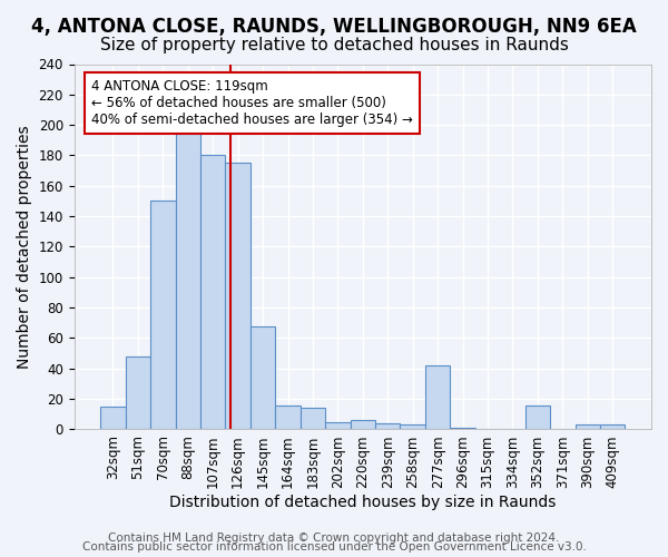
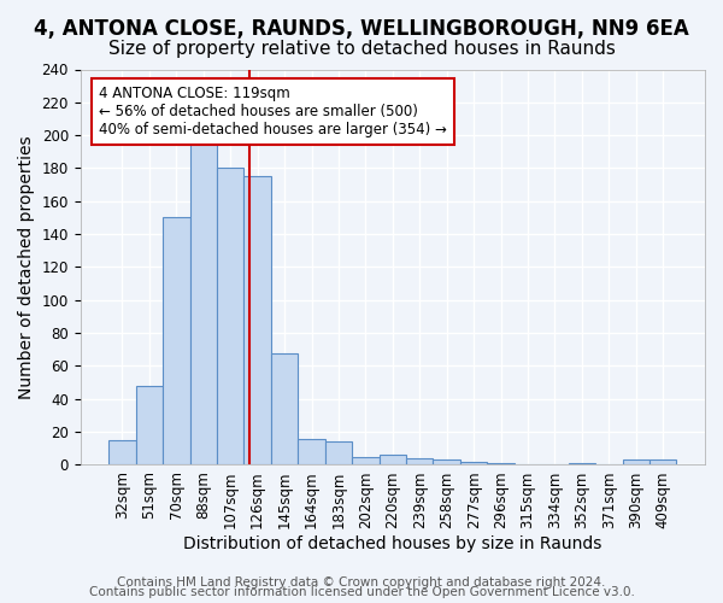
277sqm: 42 -> 2
352sqm: 16 -> 1
